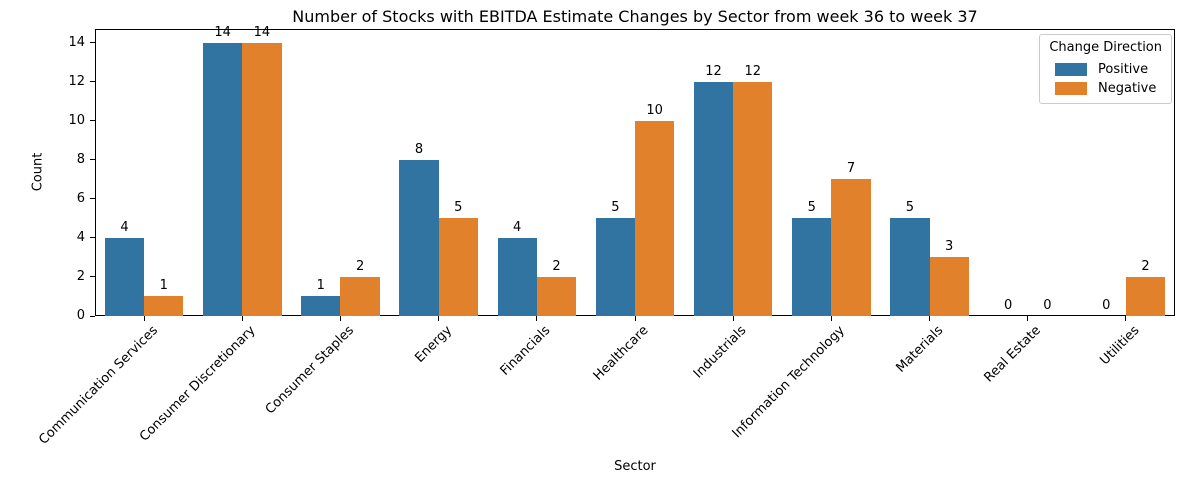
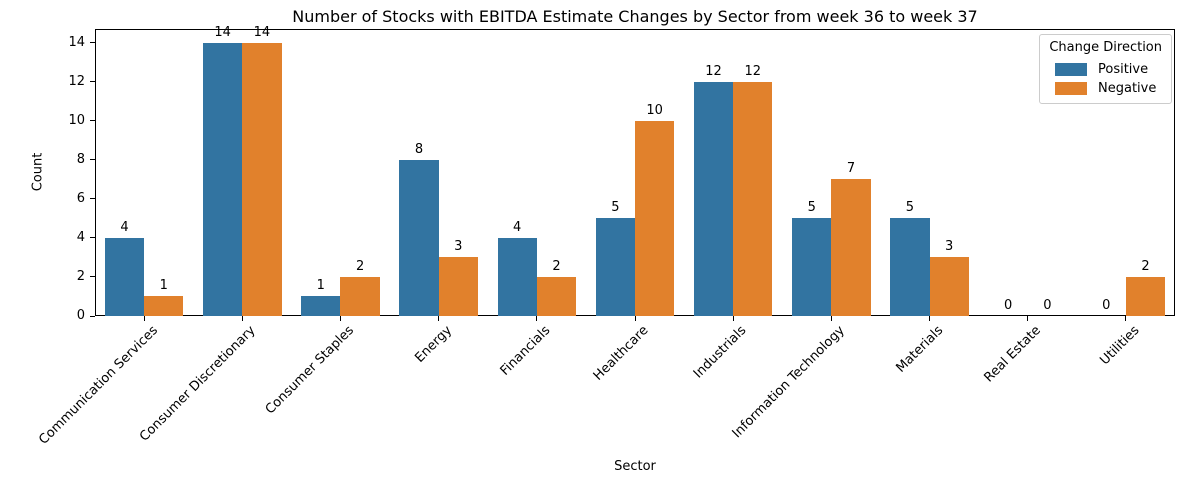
Negative/Energy: 5 -> 3
